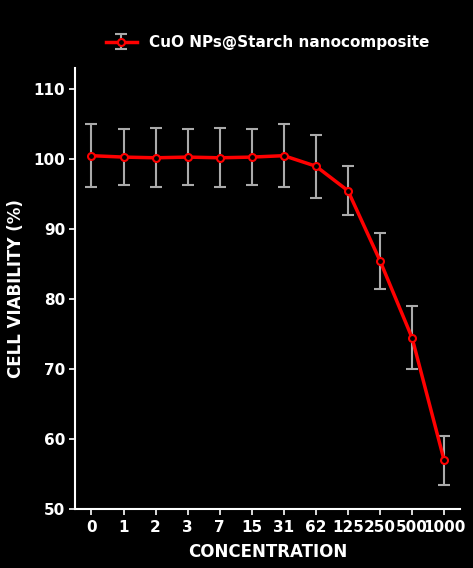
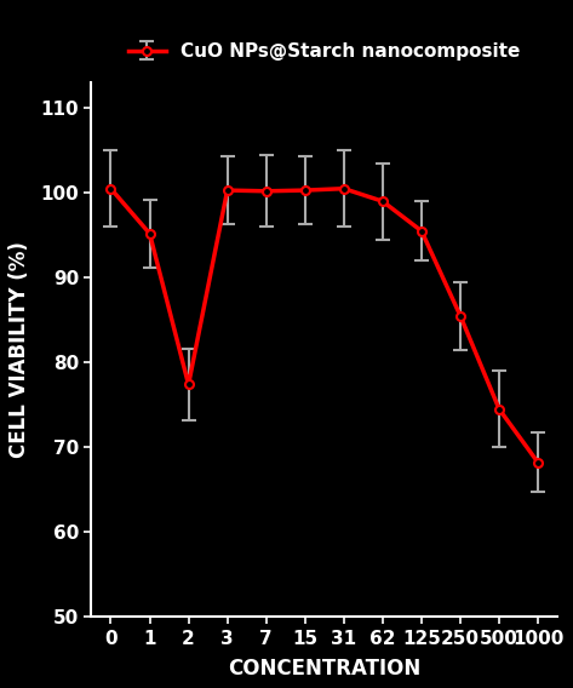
1: 100.3 -> 95.2
2: 100.2 -> 77.4
1000: 57.0 -> 68.2
